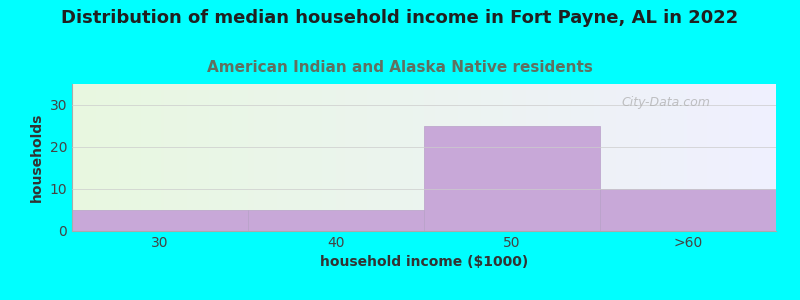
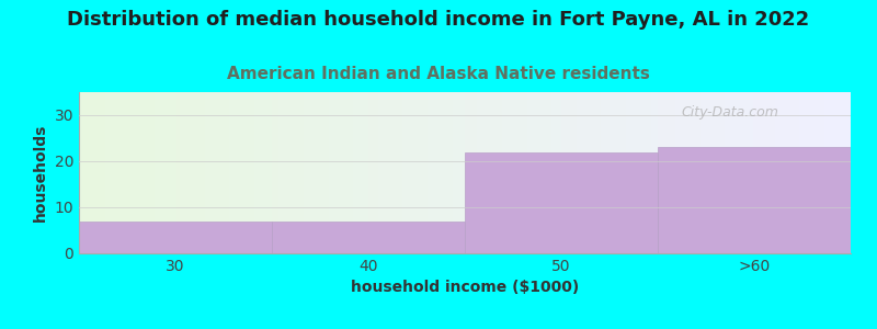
30: 5 -> 7
40: 5 -> 7
50: 25 -> 22
>60: 10 -> 23
